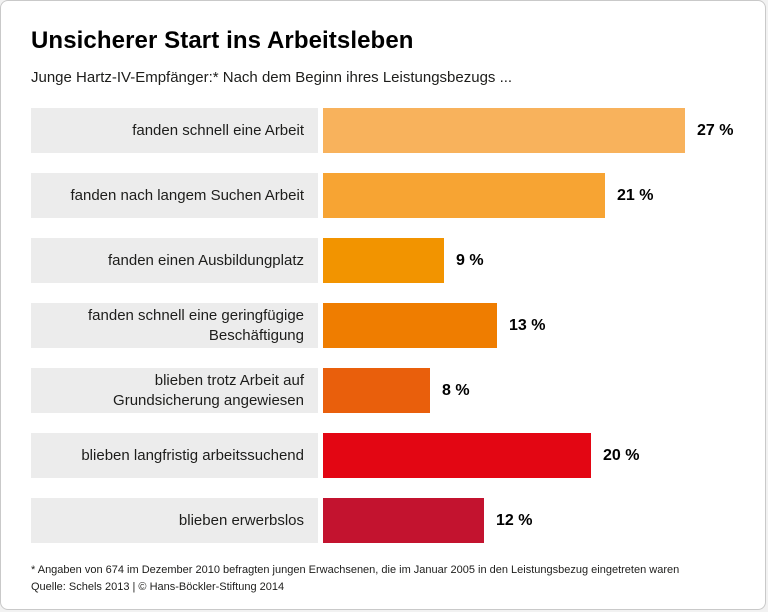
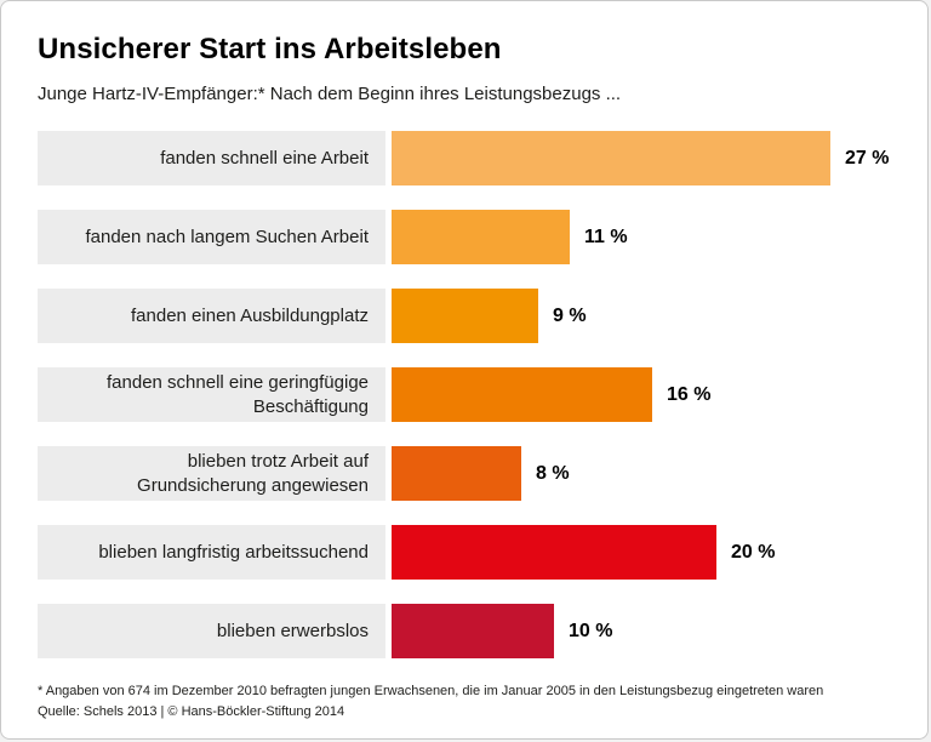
fanden nach langem Suchen Arbeit: 21 -> 11
fanden schnell eine geringfügige Beschäftigung: 13 -> 16
blieben erwerbslos: 12 -> 10
